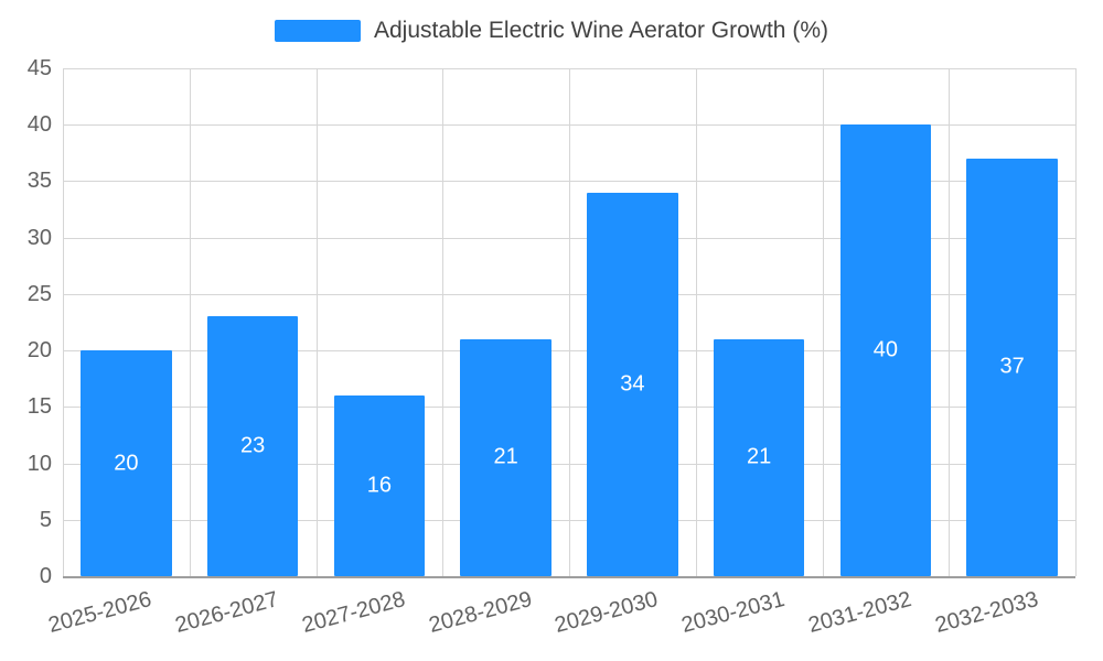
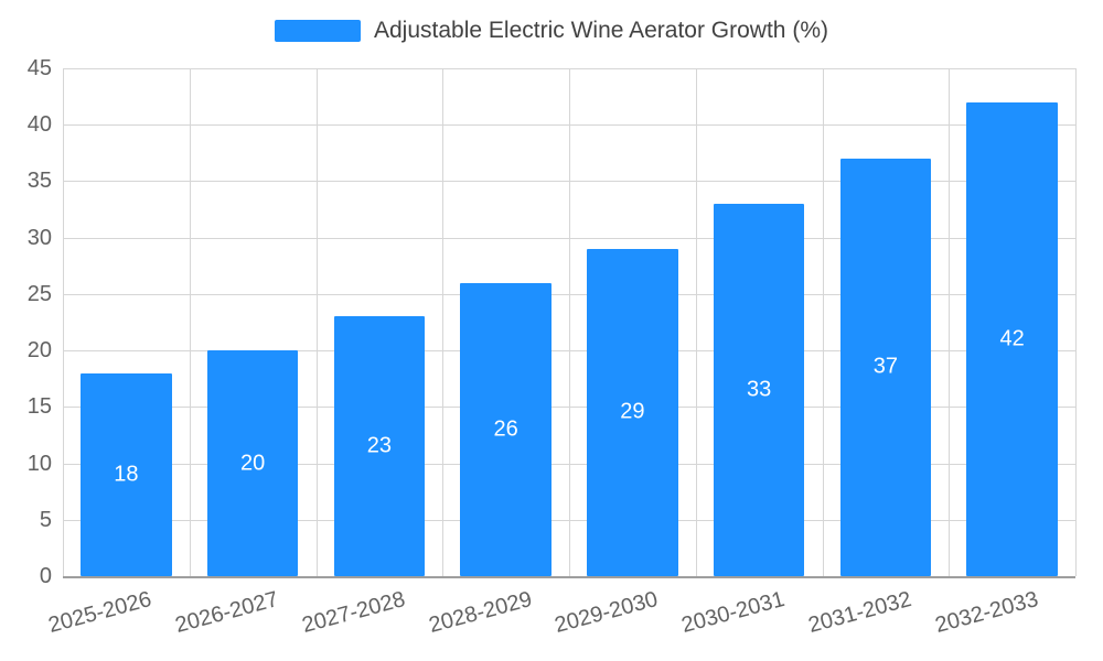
2025-2026: 20 -> 18
2026-2027: 23 -> 20
2027-2028: 16 -> 23
2028-2029: 21 -> 26
2029-2030: 34 -> 29
2030-2031: 21 -> 33
2031-2032: 40 -> 37
2032-2033: 37 -> 42
